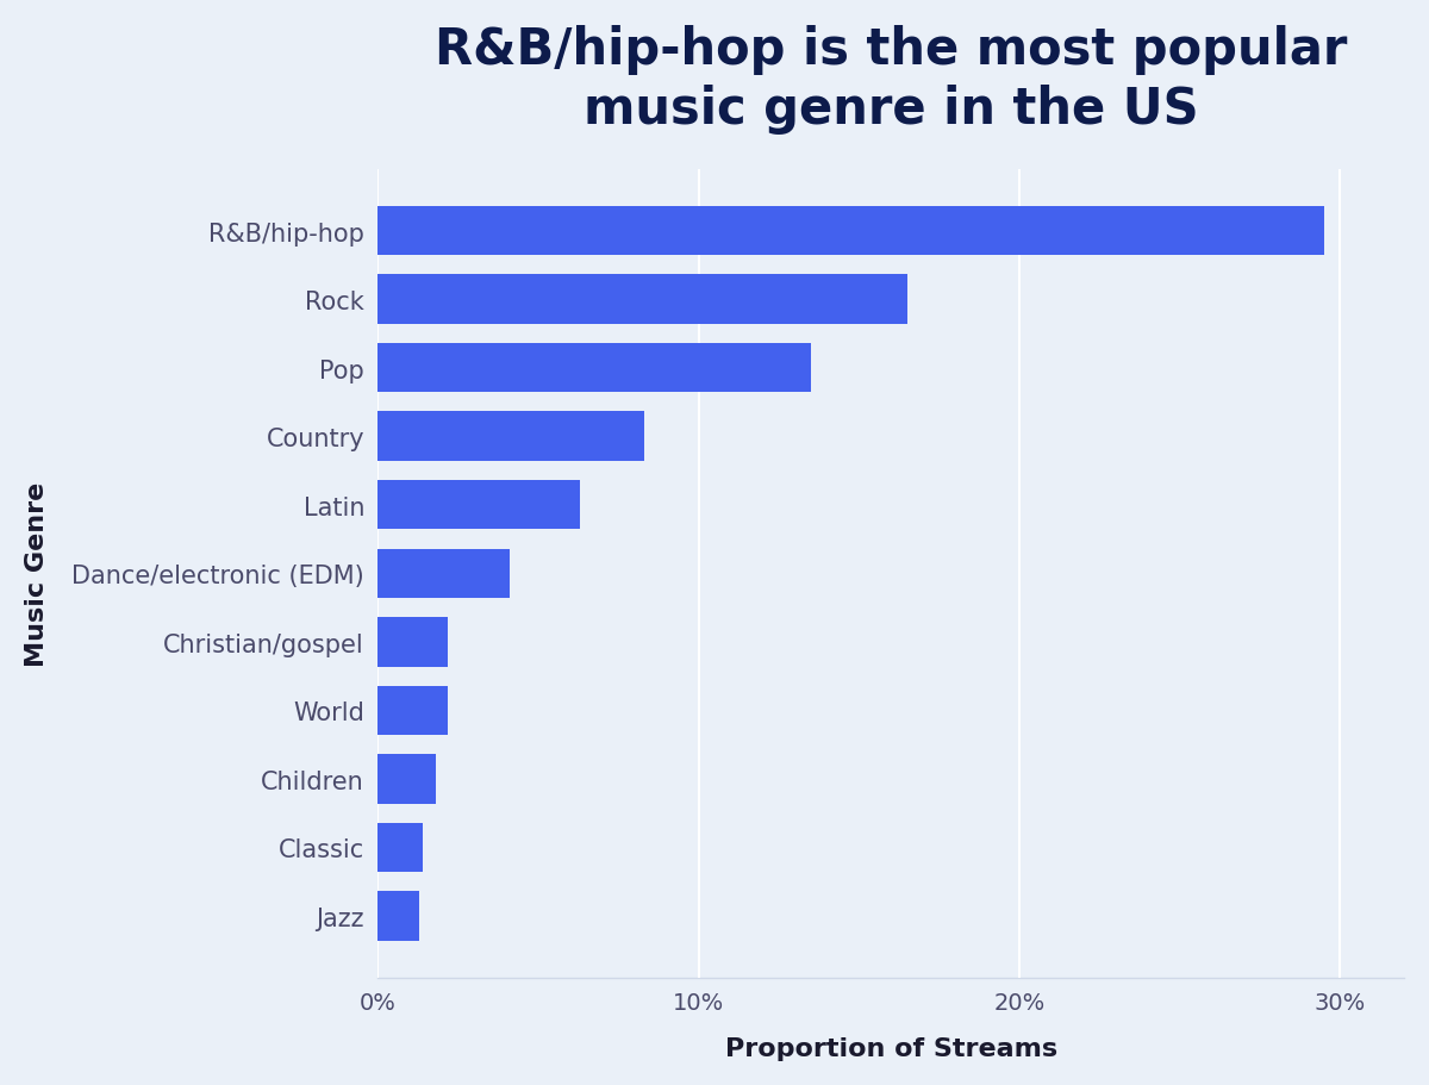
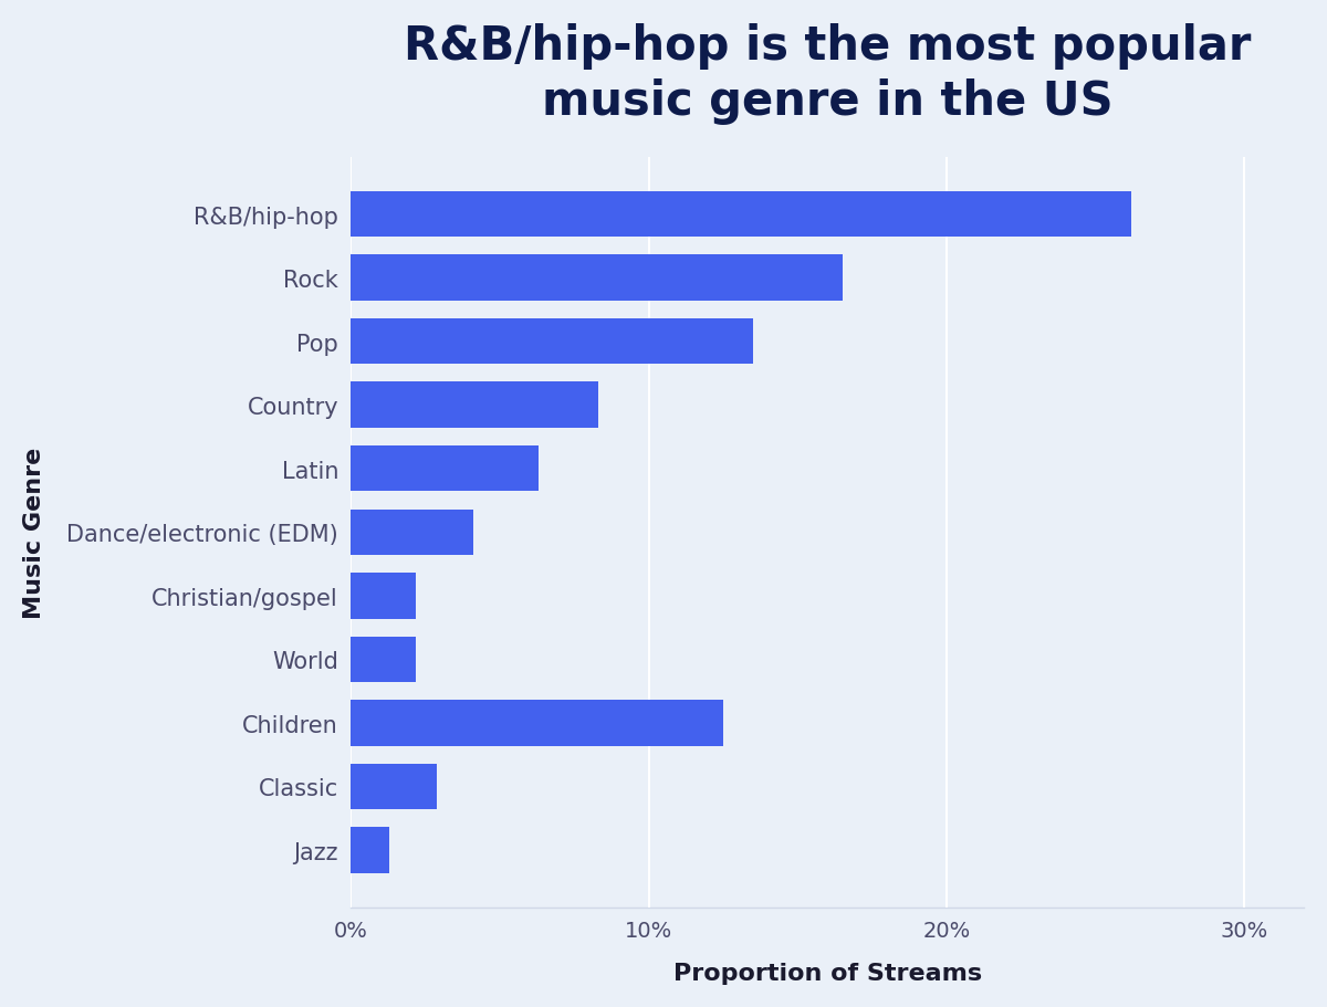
R&B/hip-hop: 29.5% -> 26.2%
Children: 1.8% -> 12.5%
Classic: 1.4% -> 2.9%
